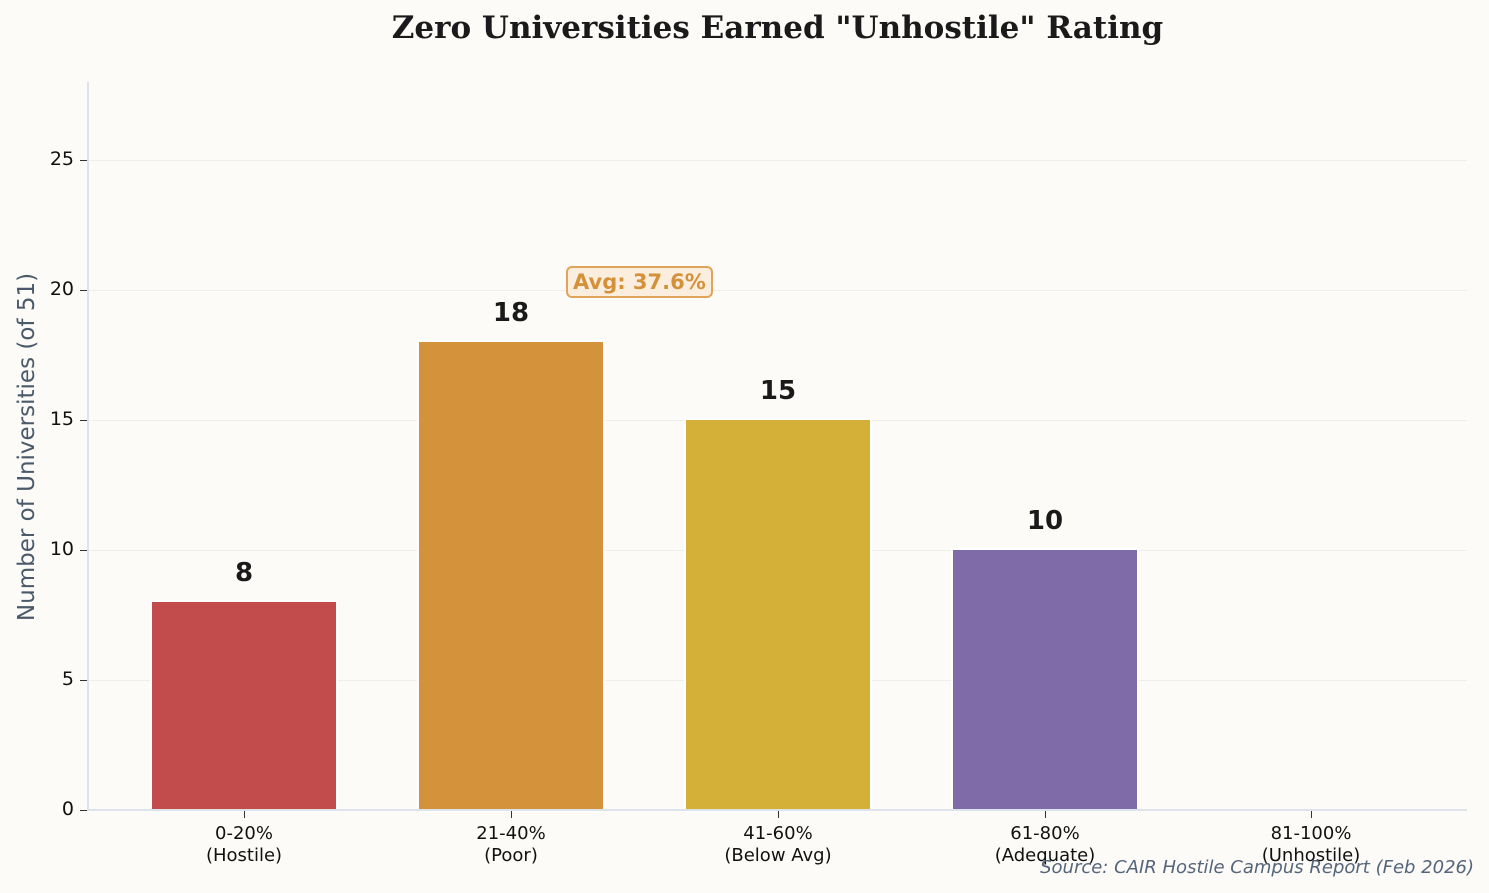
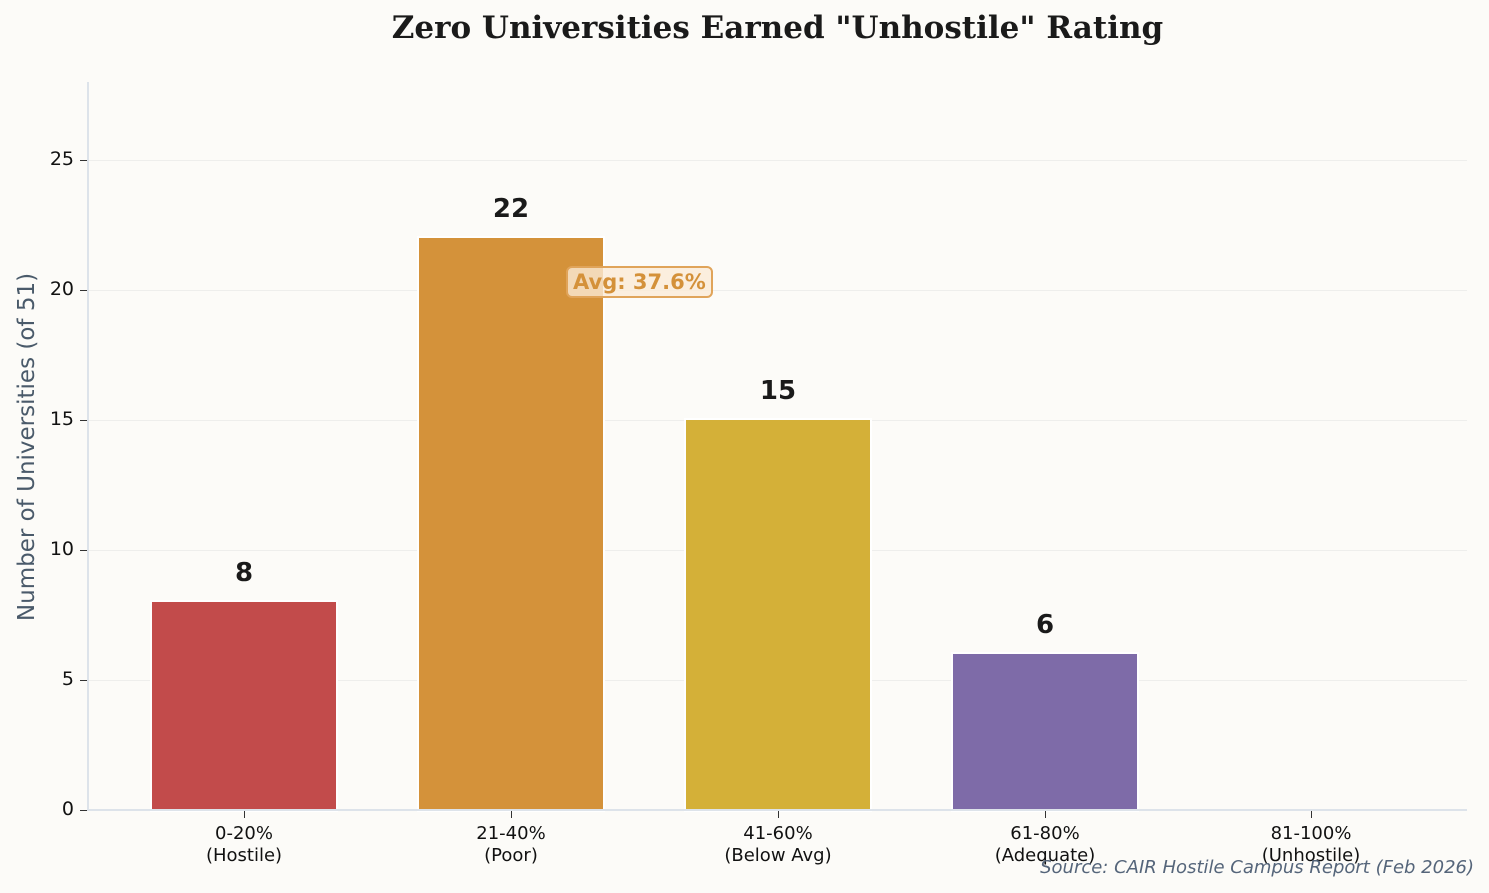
21-40% (Poor): 18 -> 22
61-80% (Adequate): 10 -> 6
